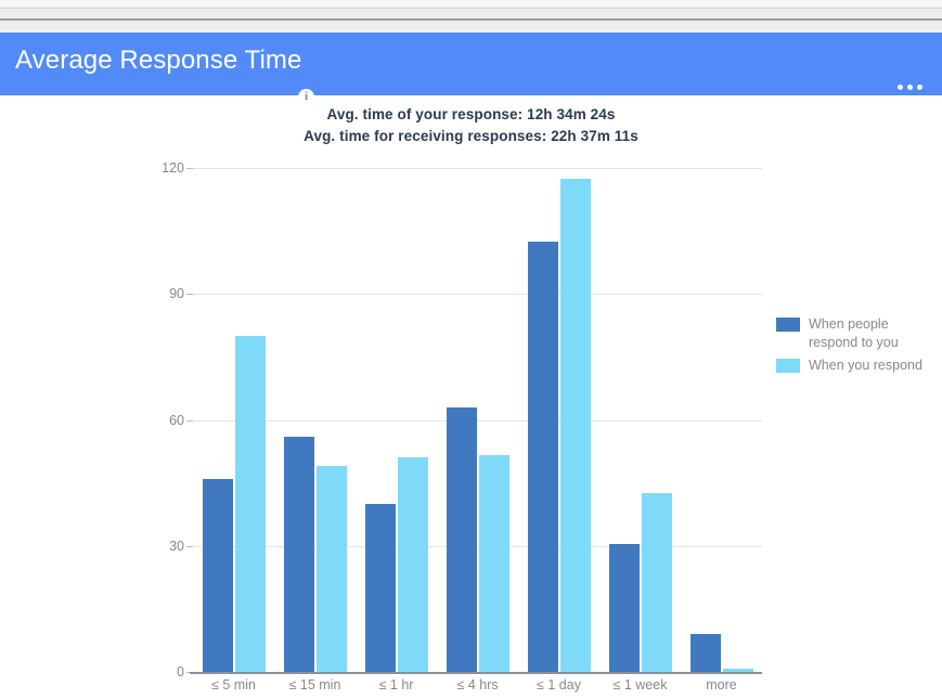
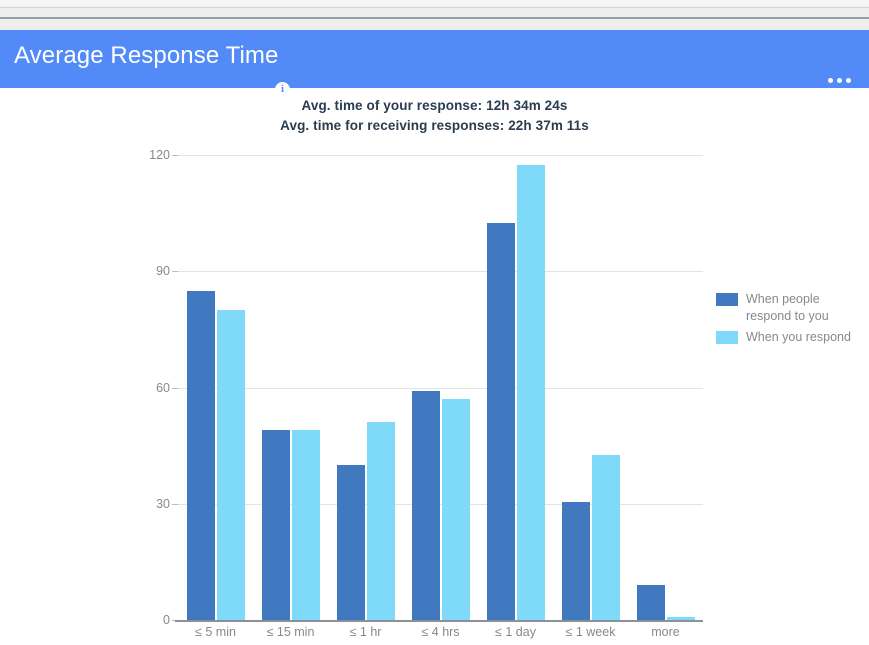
When people respond to you/≤ 5 min: 46 -> 85
When people respond to you/≤ 15 min: 56 -> 49
When people respond to you/≤ 4 hrs: 63 -> 59
When you respond/≤ 4 hrs: 52 -> 57
